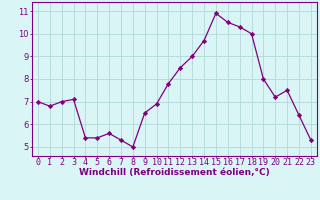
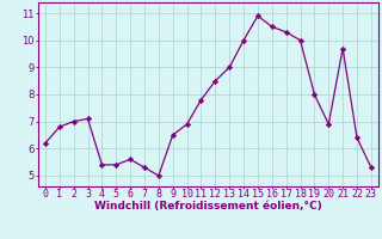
0: 7.0 -> 6.2
14: 9.7 -> 10.0
20: 7.2 -> 6.9
21: 7.5 -> 9.7
